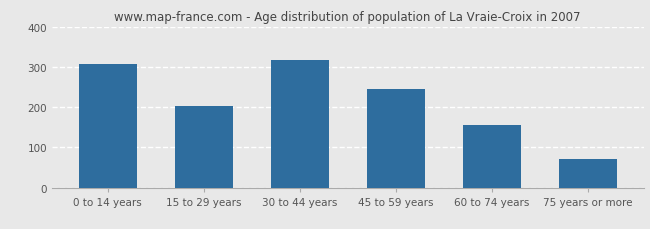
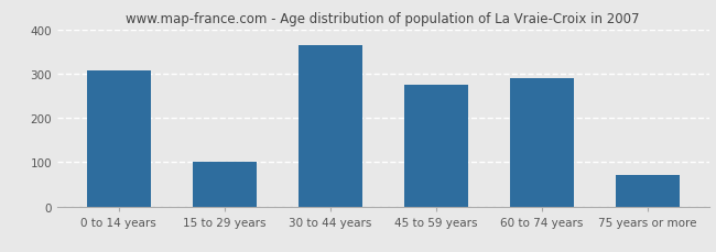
15 to 29 years: 202 -> 100
30 to 44 years: 318 -> 365
45 to 59 years: 246 -> 275
60 to 74 years: 155 -> 290
